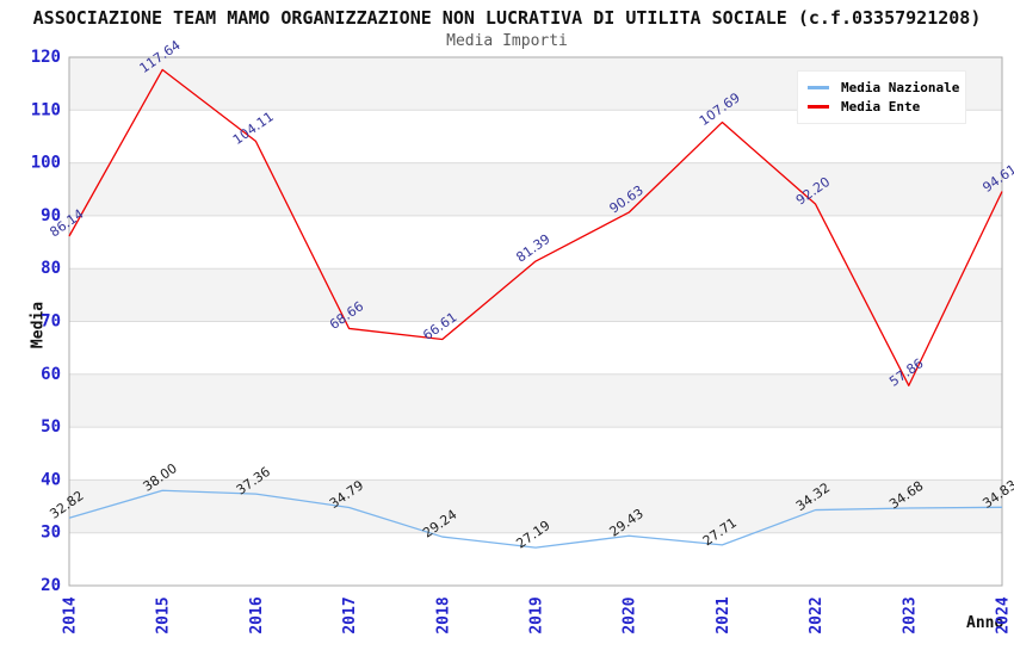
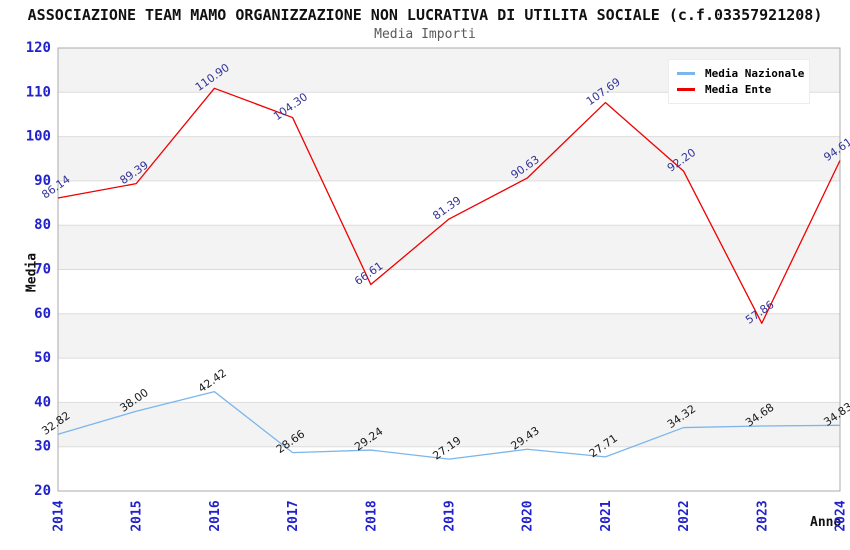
Media Ente/2015: 117.64 -> 89.39
Media Nazionale/2016: 37.36 -> 42.42
Media Ente/2016: 104.11 -> 110.90
Media Nazionale/2017: 34.79 -> 28.66
Media Ente/2017: 68.66 -> 104.30
